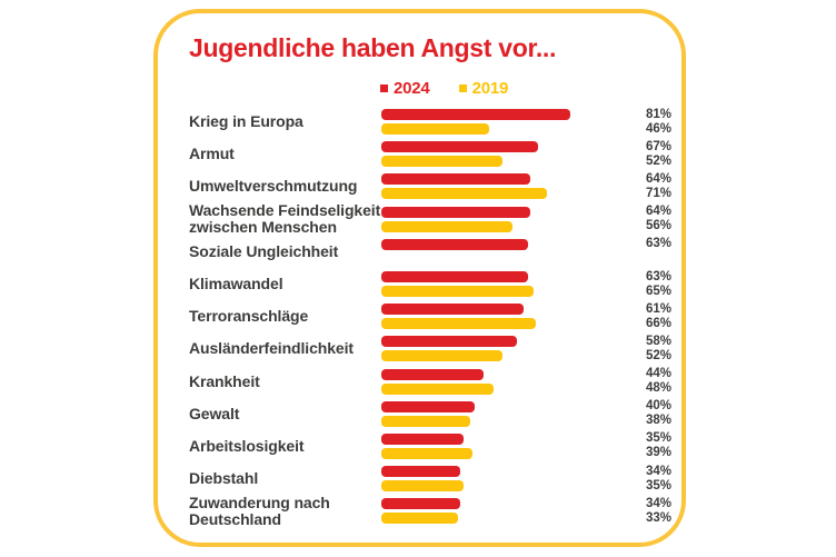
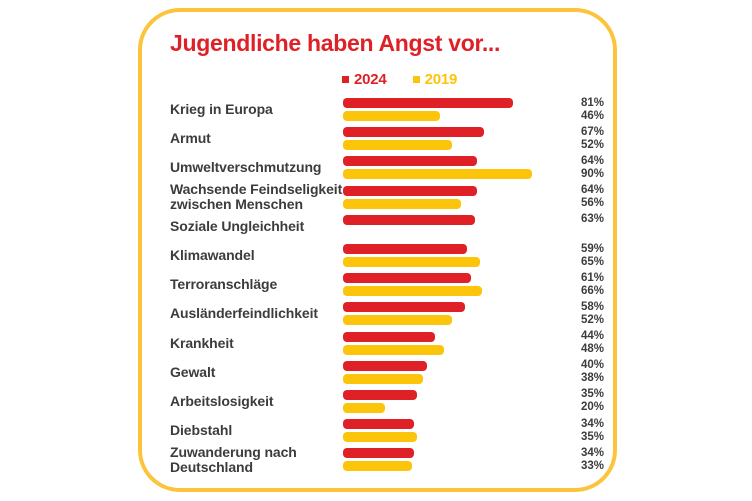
2019/Umweltverschmutzung: 71% -> 90%
2024/Klimawandel: 63% -> 59%
2019/Arbeitslosigkeit: 39% -> 20%
